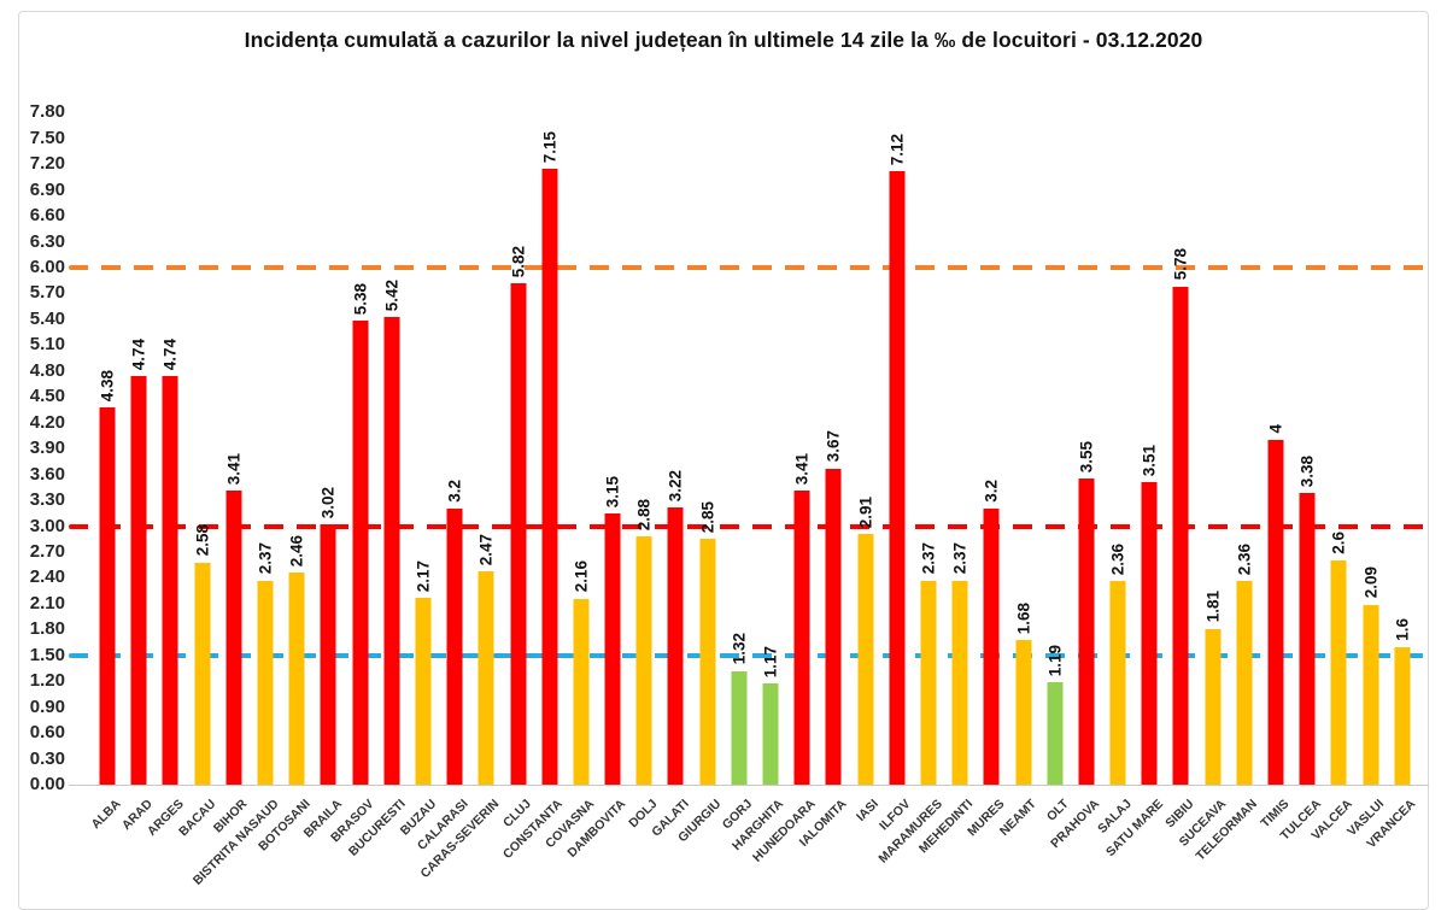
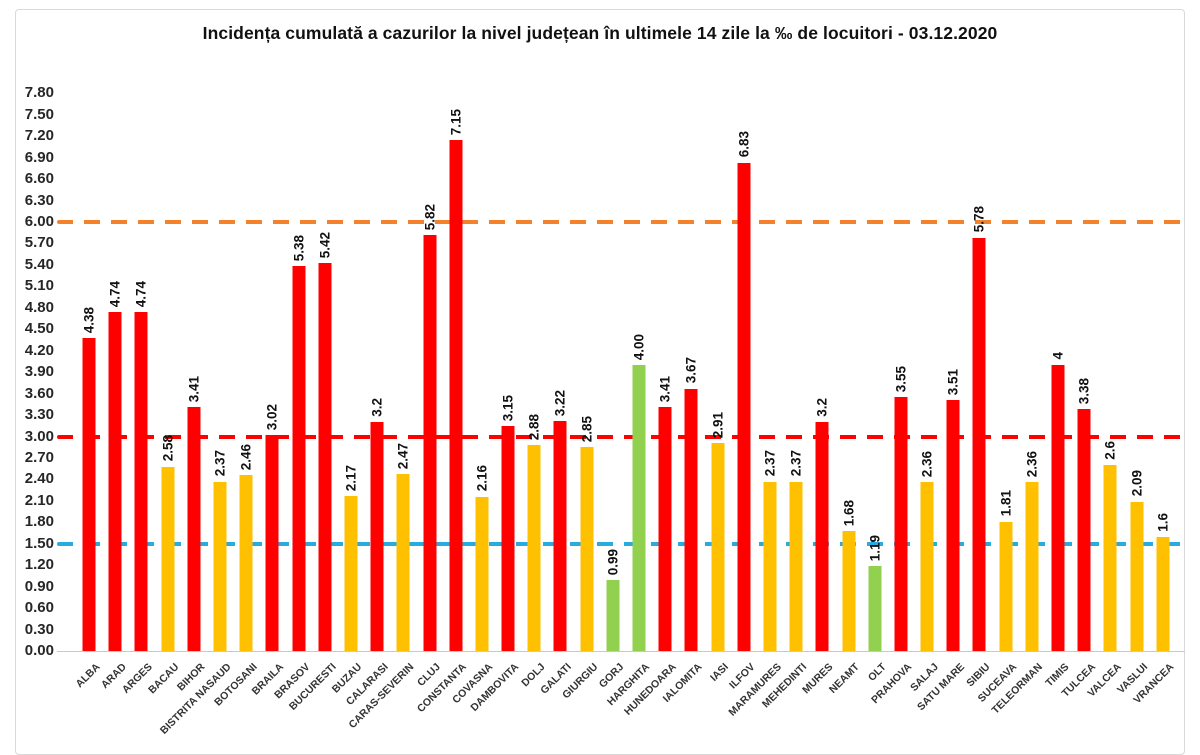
GORJ: 1.32 -> 0.99
HARGHITA: 1.17 -> 4.00
ILFOV: 7.12 -> 6.83
